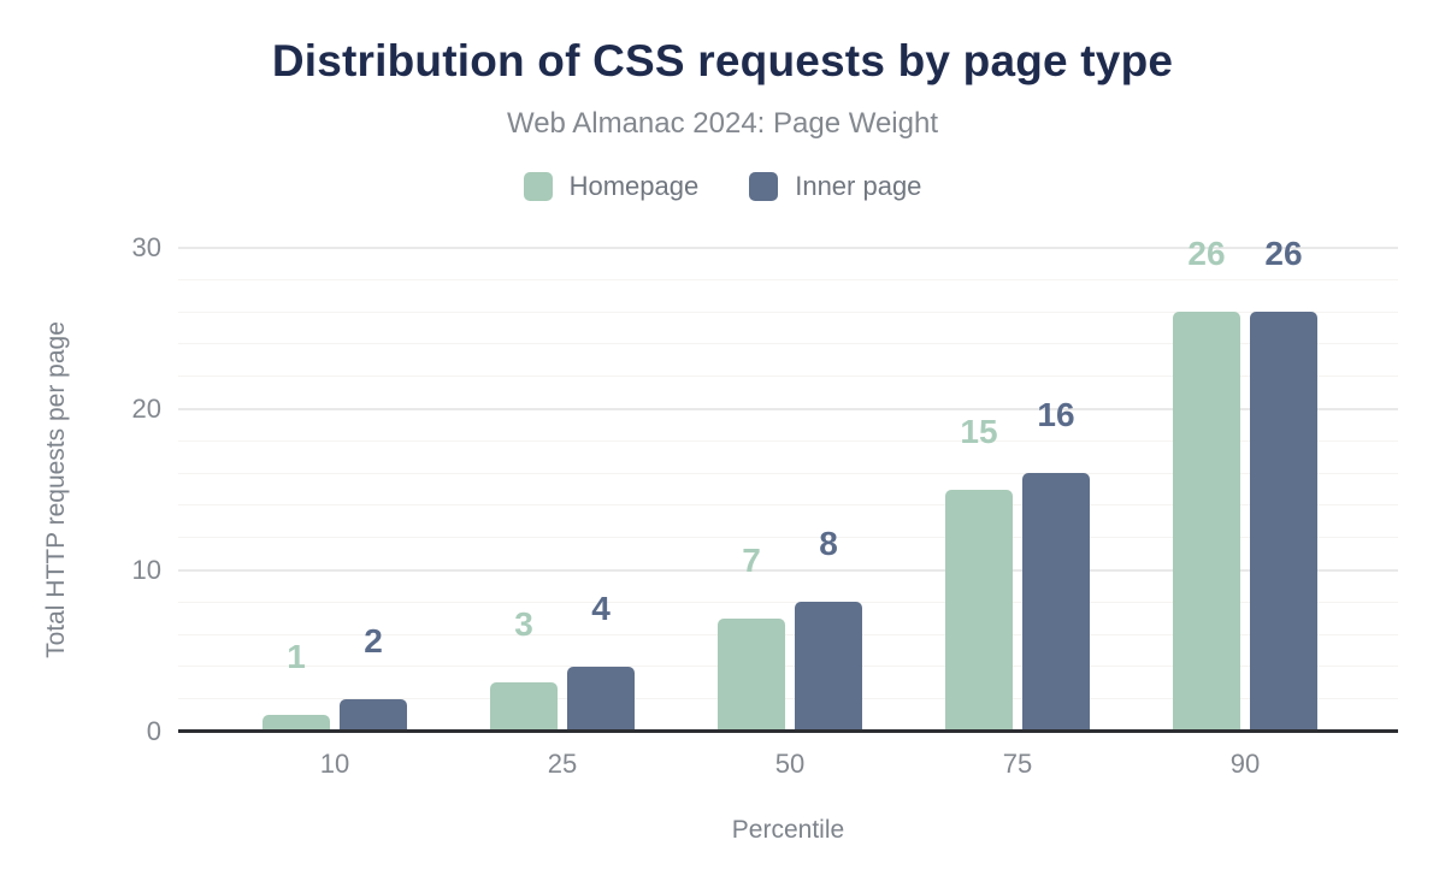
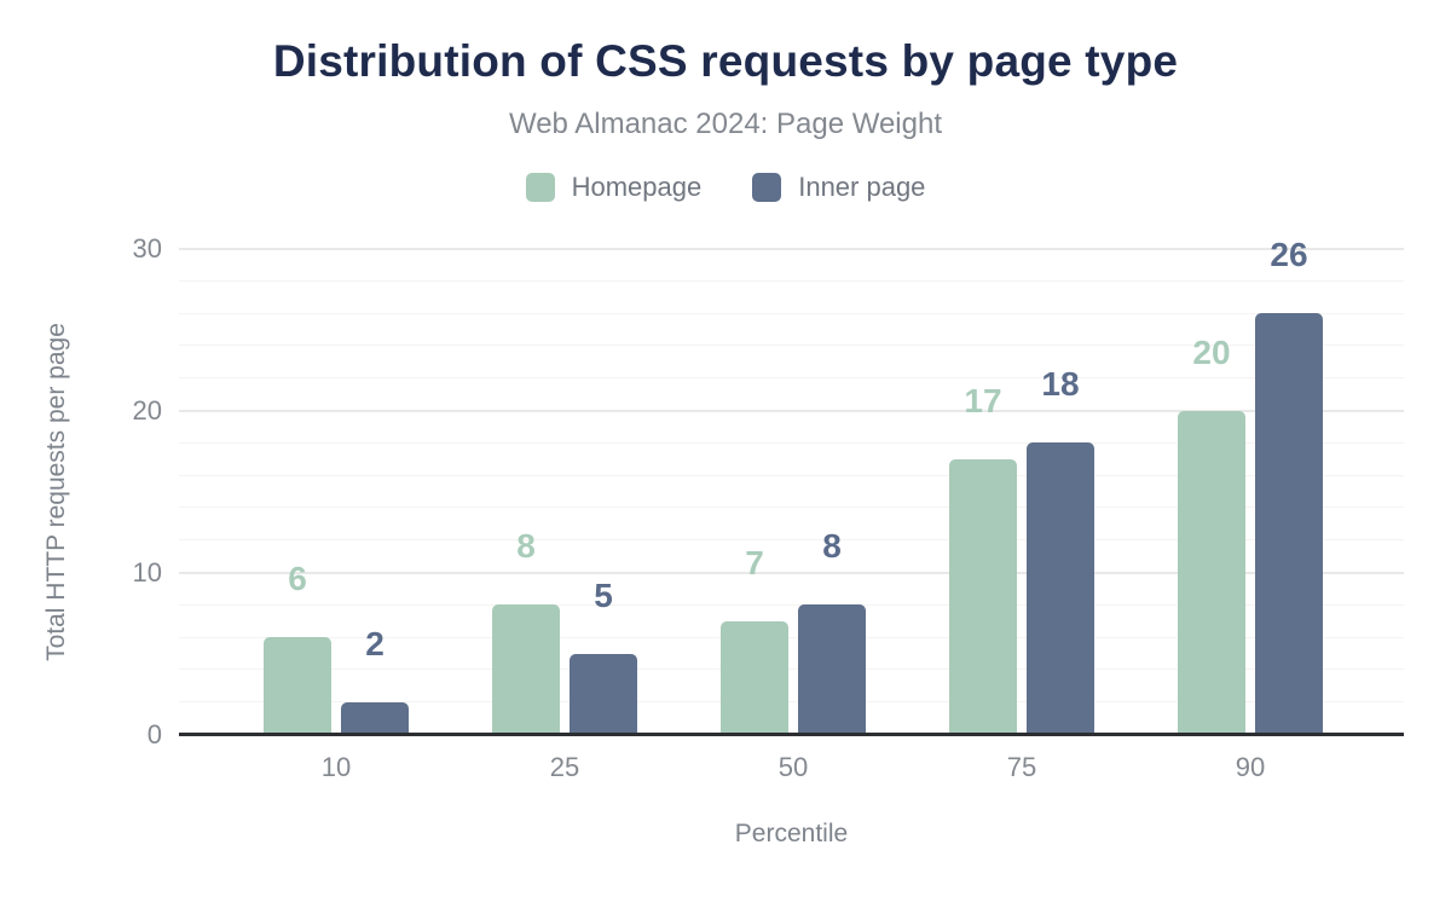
Homepage/10: 1 -> 6
Homepage/25: 3 -> 8
Inner page/25: 4 -> 5
Homepage/75: 15 -> 17
Inner page/75: 16 -> 18
Homepage/90: 26 -> 20
